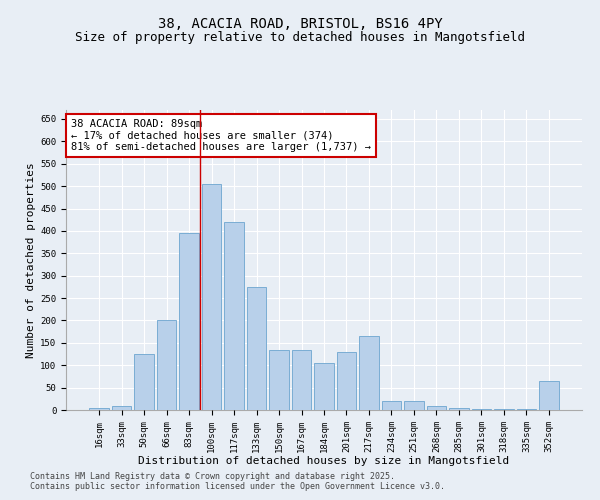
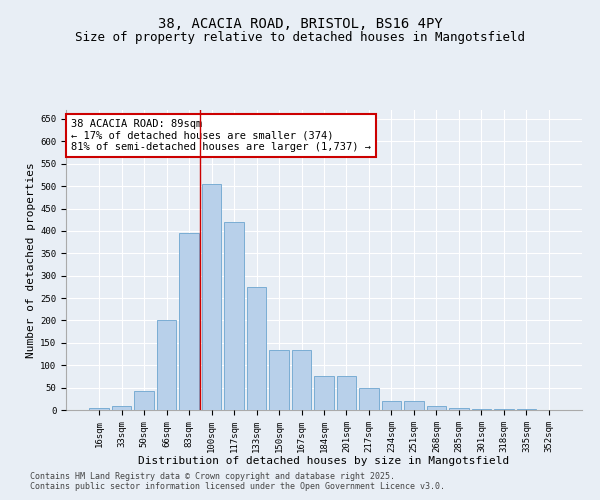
50sqm: 125 -> 43
184sqm: 105 -> 75
201sqm: 130 -> 75
217sqm: 165 -> 50
352sqm: 65 -> 1
